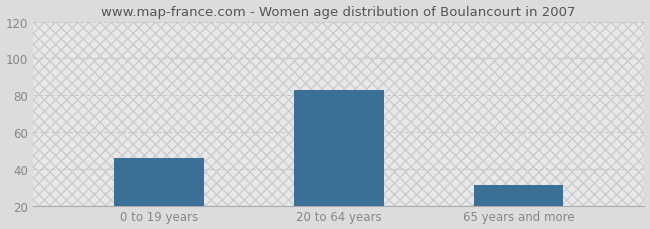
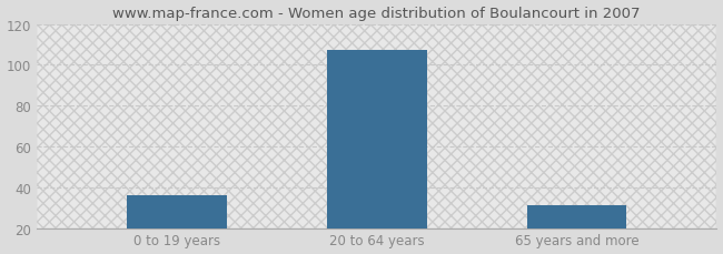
0 to 19 years: 46 -> 36
20 to 64 years: 83 -> 107
